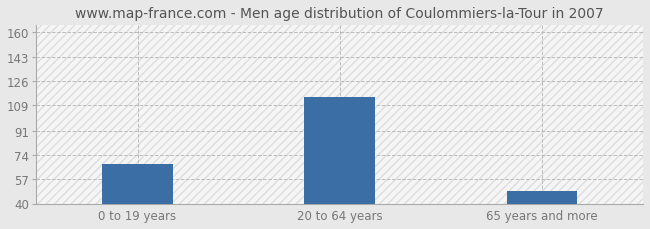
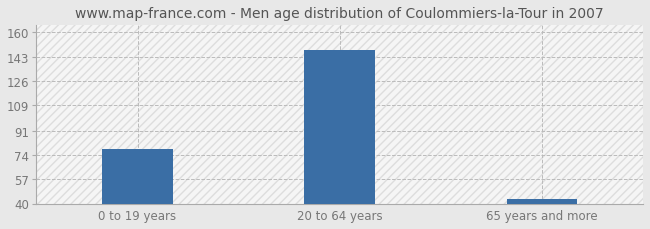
0 to 19 years: 68 -> 78
20 to 64 years: 115 -> 148
65 years and more: 49 -> 43
